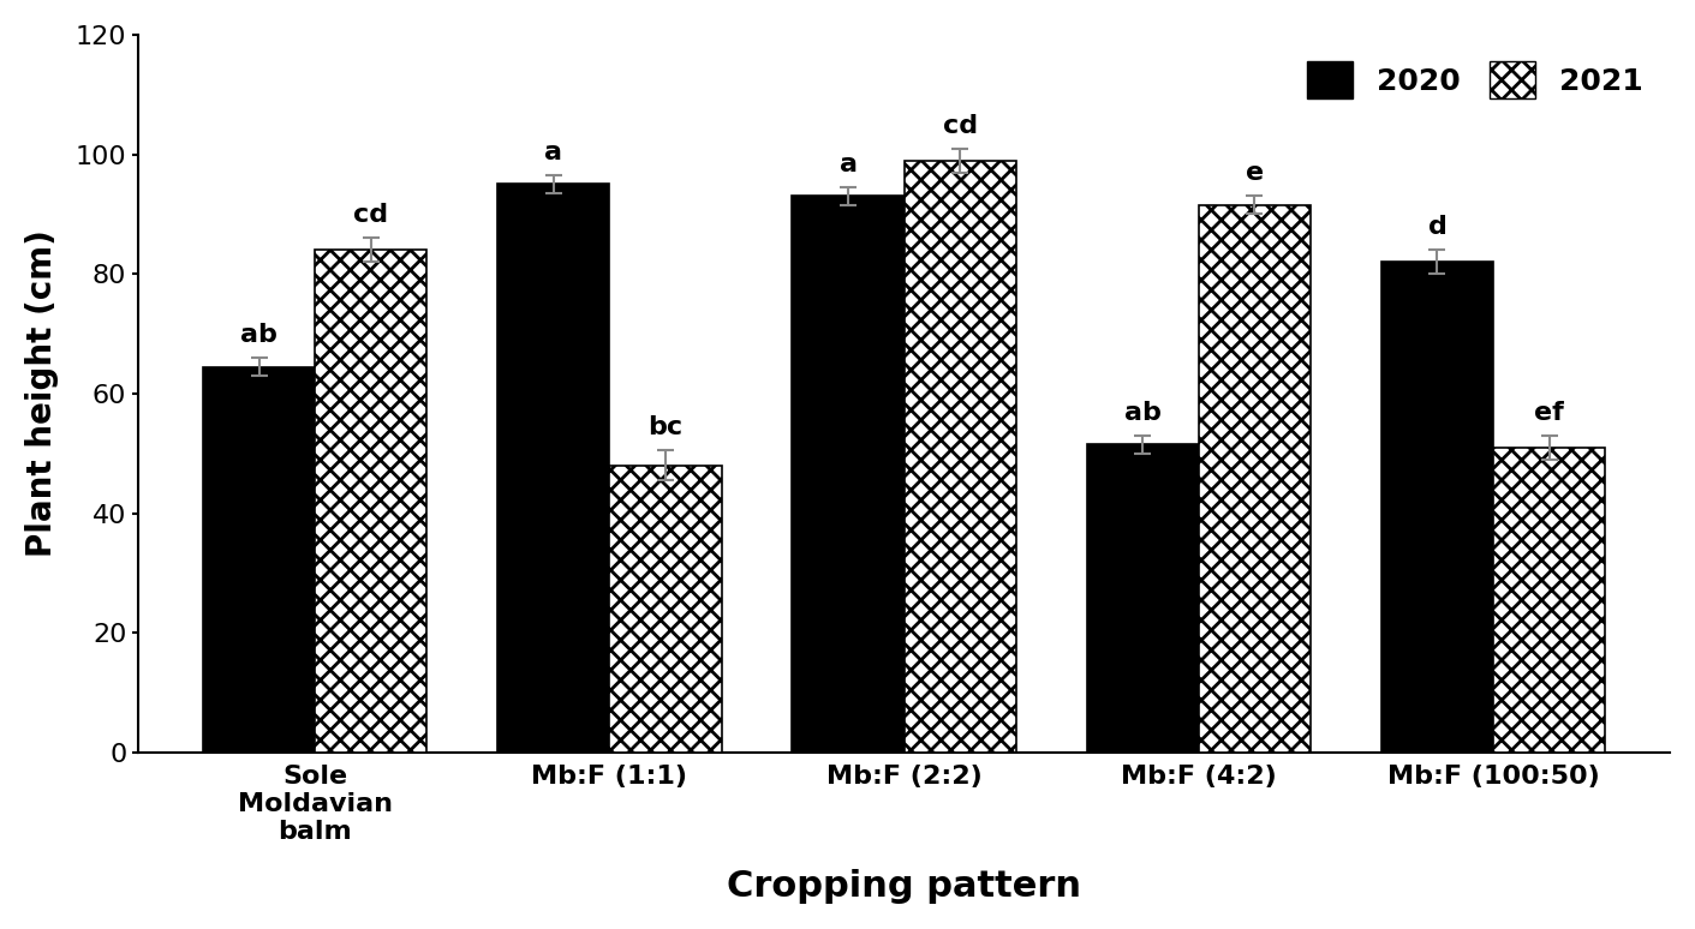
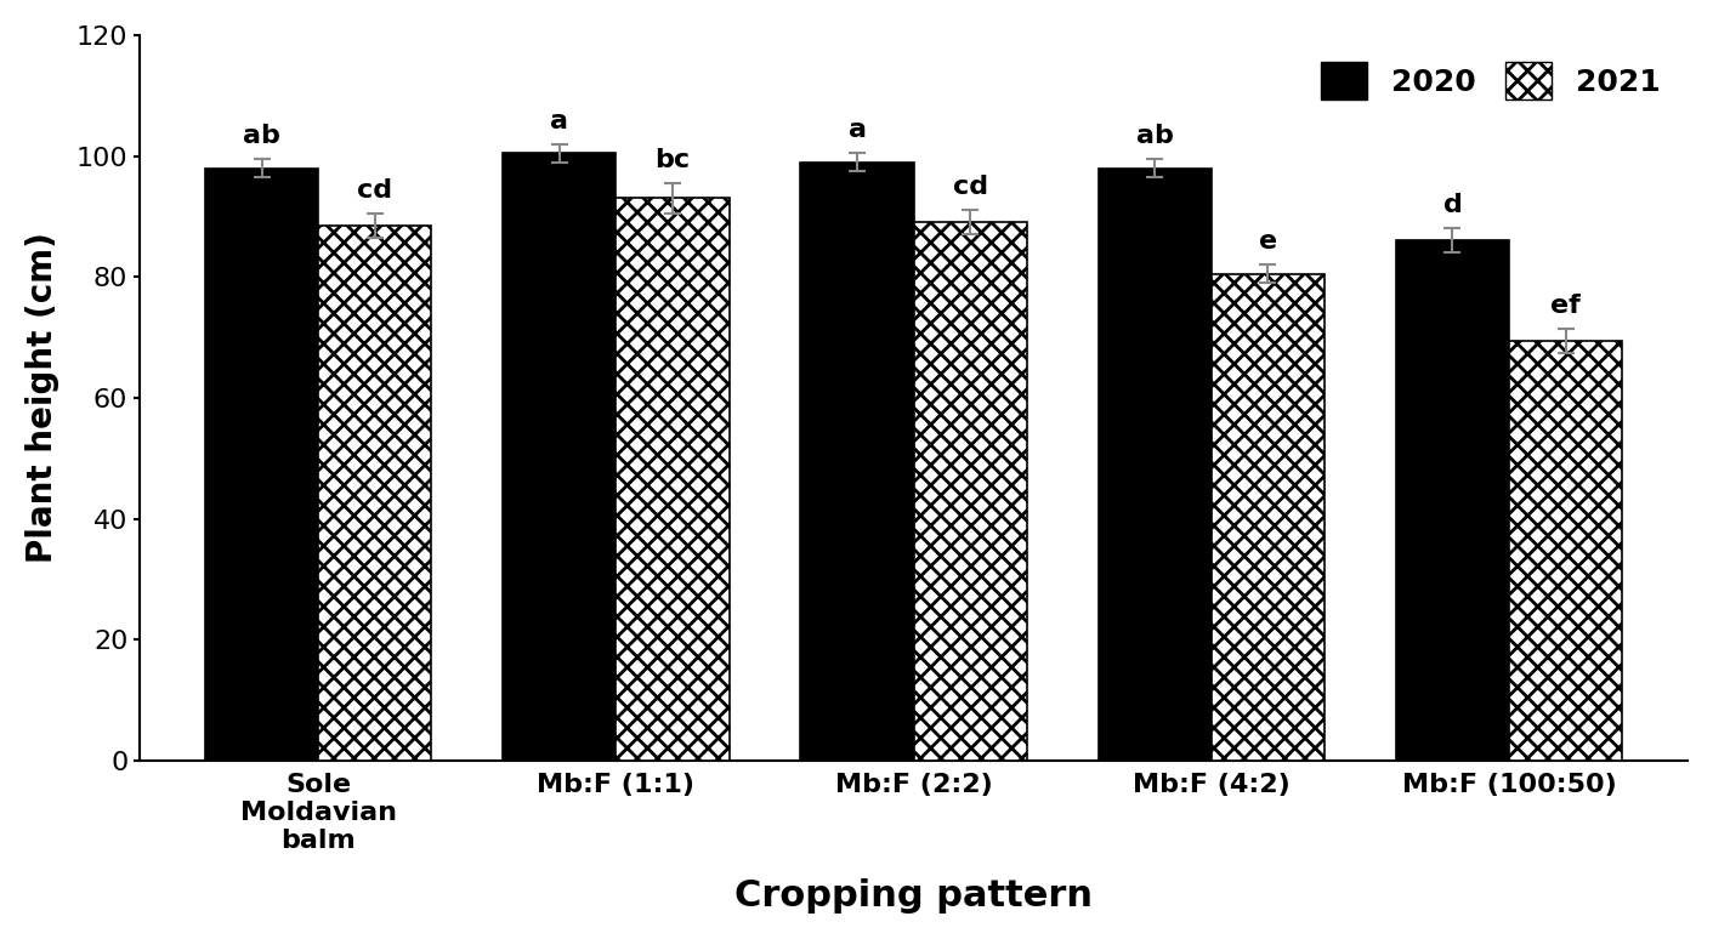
2020/Sole Moldavian balm: 64.5 -> 98.0
2021/Sole Moldavian balm: 84.0 -> 88.5
2020/Mb:F (1:1): 95.0 -> 100.5
2021/Mb:F (1:1): 48.0 -> 93.0
2020/Mb:F (2:2): 93.0 -> 99.0
2021/Mb:F (2:2): 99.0 -> 89.0
2020/Mb:F (4:2): 51.5 -> 98.0
2021/Mb:F (4:2): 91.5 -> 80.5
2020/Mb:F (100:50): 82.0 -> 86.0
2021/Mb:F (100:50): 51.0 -> 69.5
